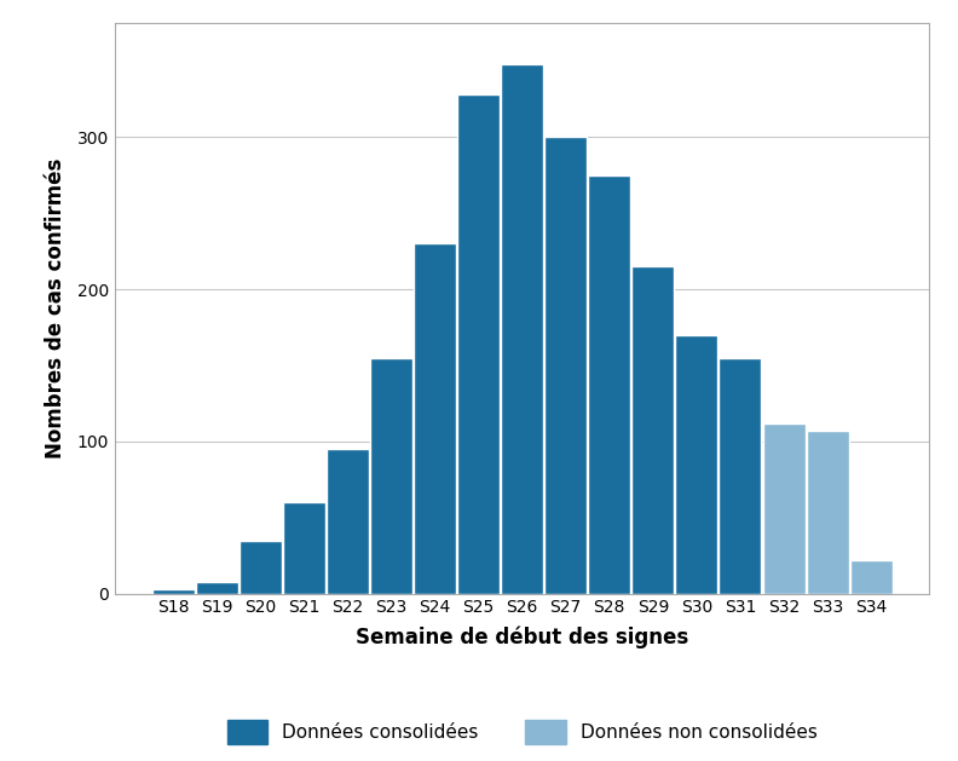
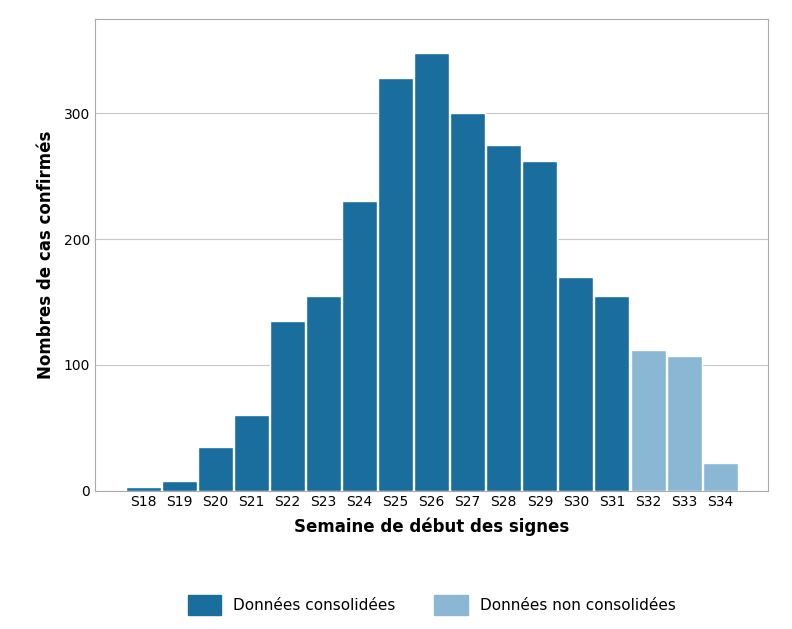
S22: 95 -> 135
S29: 215 -> 262
